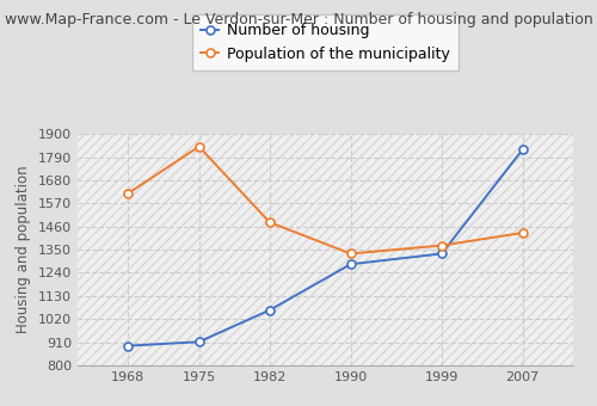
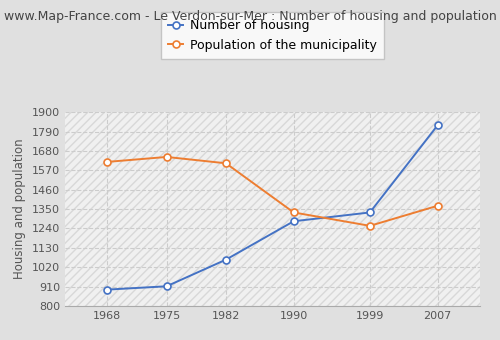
Population of the municipality/1975: 1840 -> 1650
Population of the municipality/1982: 1480 -> 1610
Population of the municipality/1999: 1370 -> 1260
Population of the municipality/2007: 1430 -> 1370
